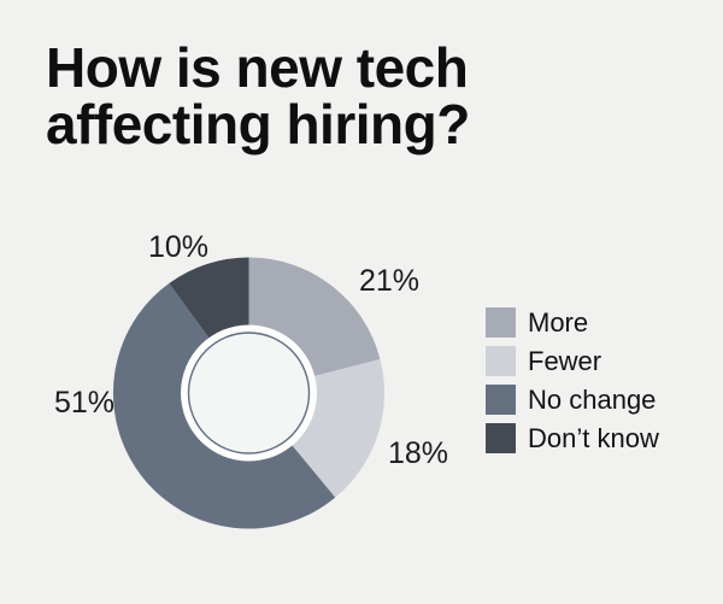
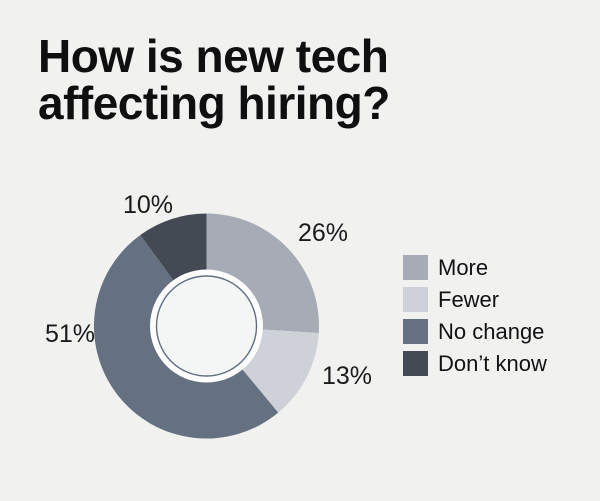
More: 21% -> 26%
Fewer: 18% -> 13%
